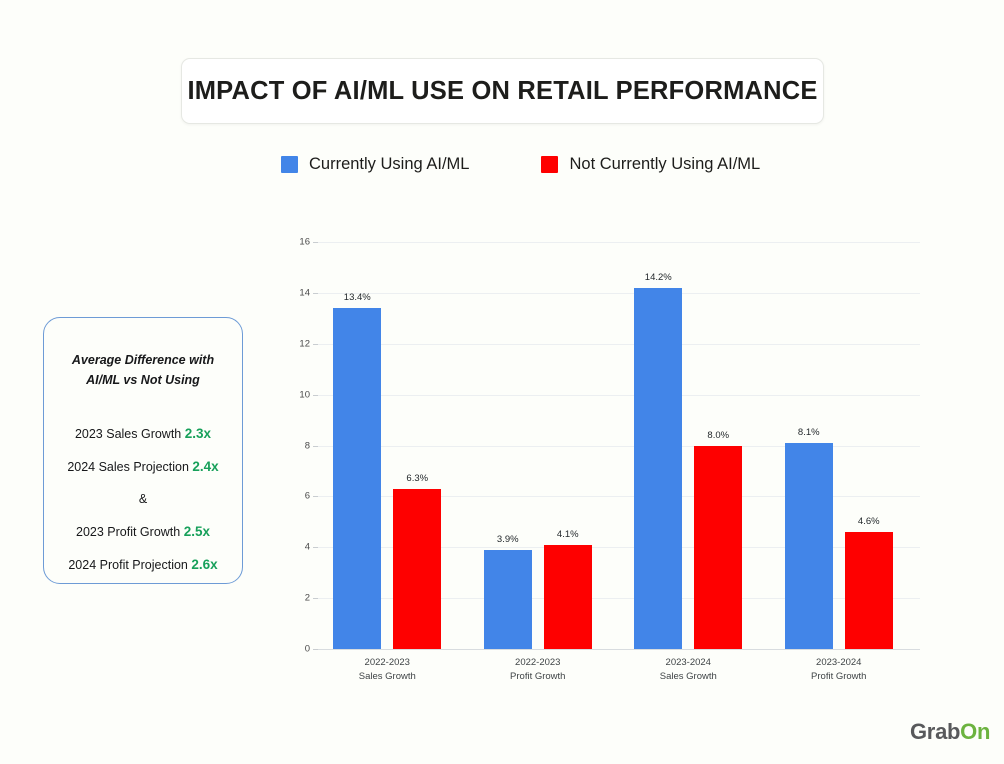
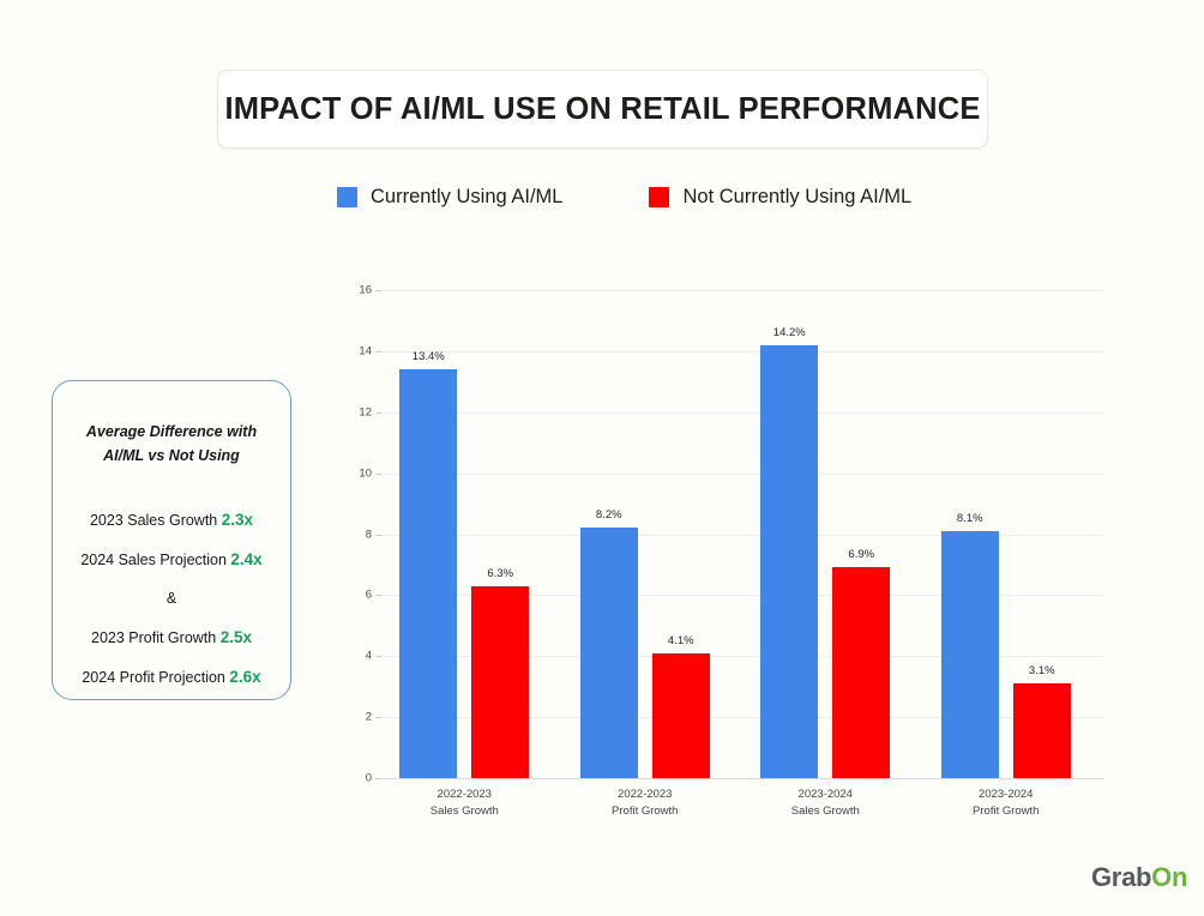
Currently Using AI/ML/2022-2023 Profit Growth: 3.9% -> 8.2%
Not Currently Using AI/ML/2023-2024 Sales Growth: 8.0% -> 6.9%
Not Currently Using AI/ML/2023-2024 Profit Growth: 4.6% -> 3.1%
